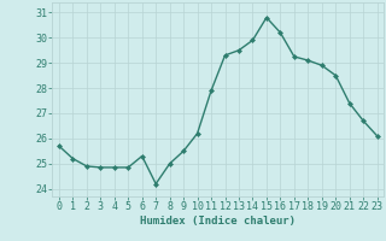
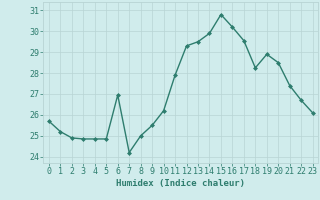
6: 25.30 -> 26.95
17: 29.25 -> 29.55
18: 29.10 -> 28.25
